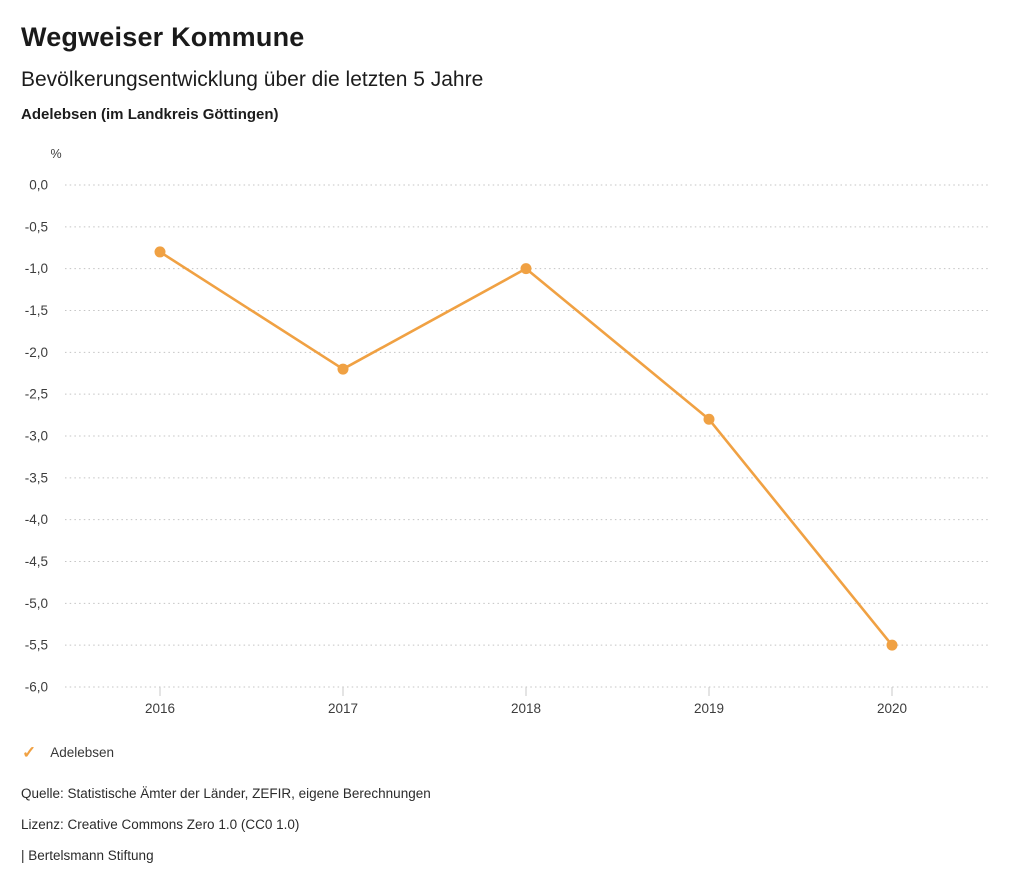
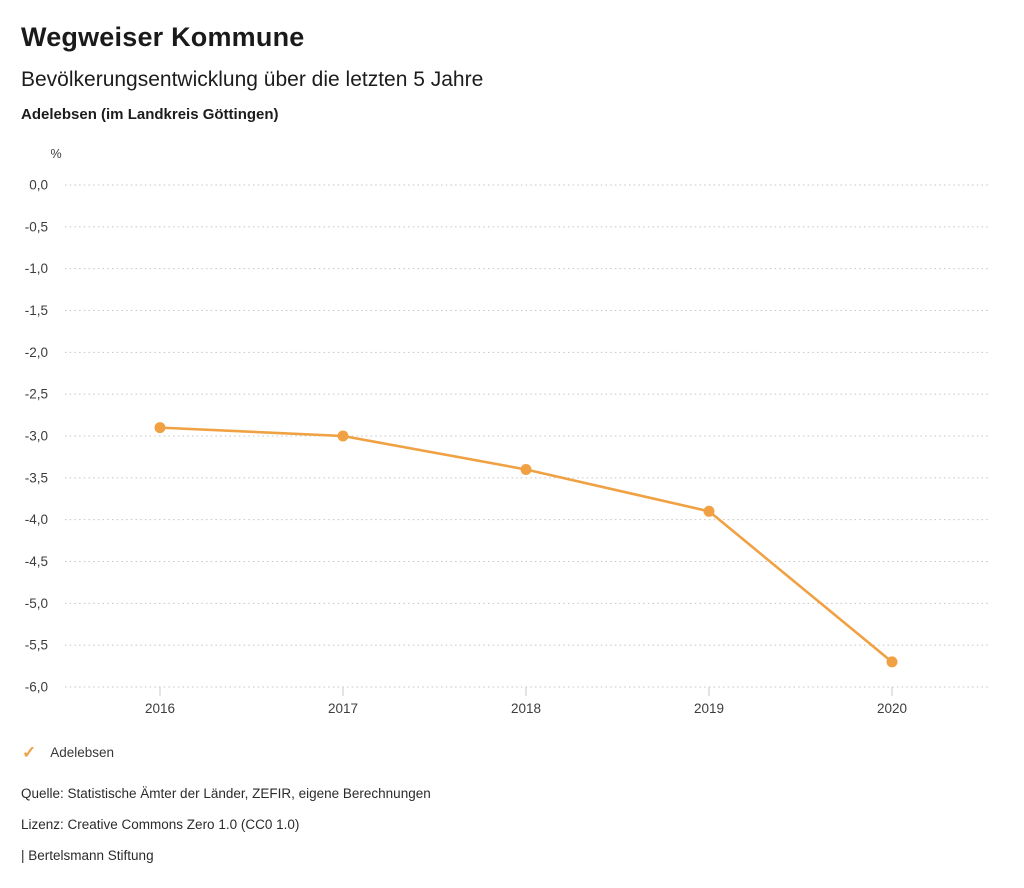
2016: -0,8 -> -2,9
2017: -2,2 -> -3,0
2018: -1,0 -> -3,4
2019: -2,8 -> -3,9
2020: -5,5 -> -5,7
